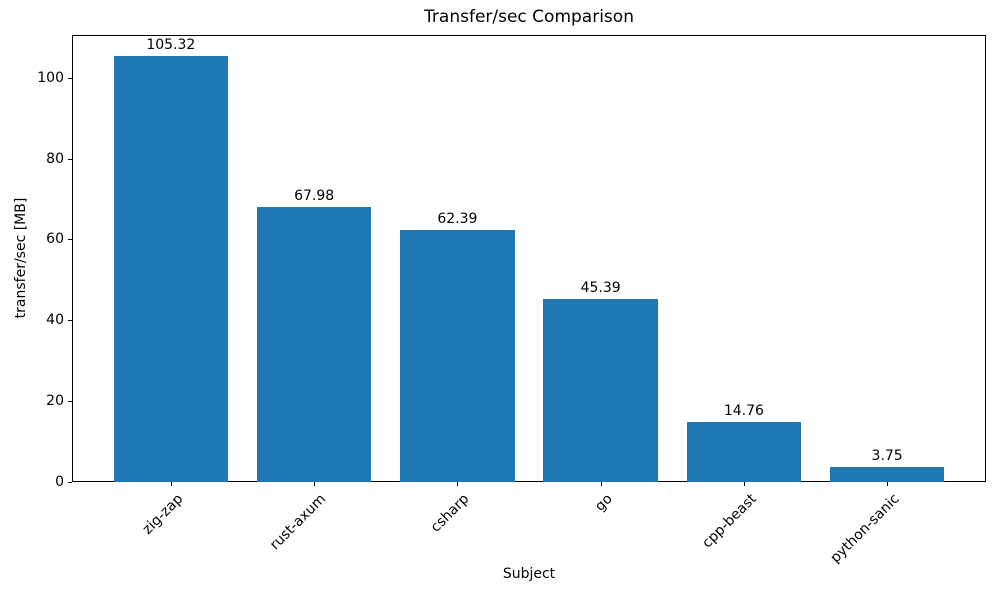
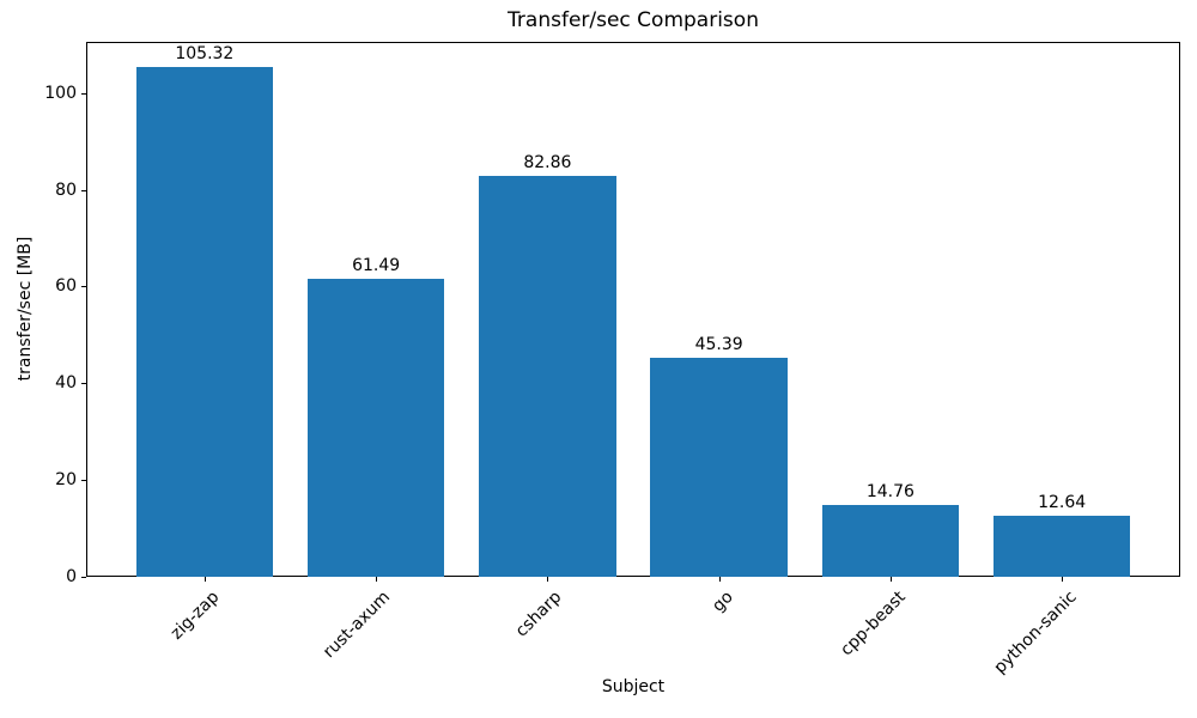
rust-axum: 67.98 -> 61.49
csharp: 62.39 -> 82.86
python-sanic: 3.75 -> 12.64
